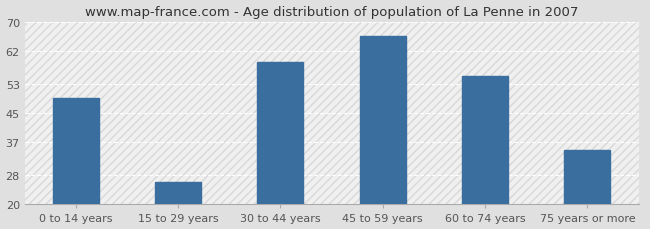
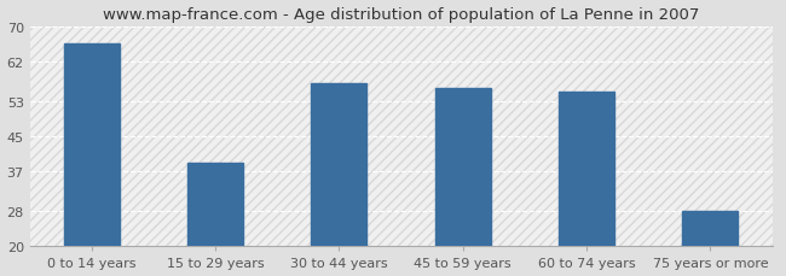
0 to 14 years: 49 -> 66
15 to 29 years: 26 -> 39
30 to 44 years: 59 -> 57
45 to 59 years: 66 -> 56
75 years or more: 35 -> 28
